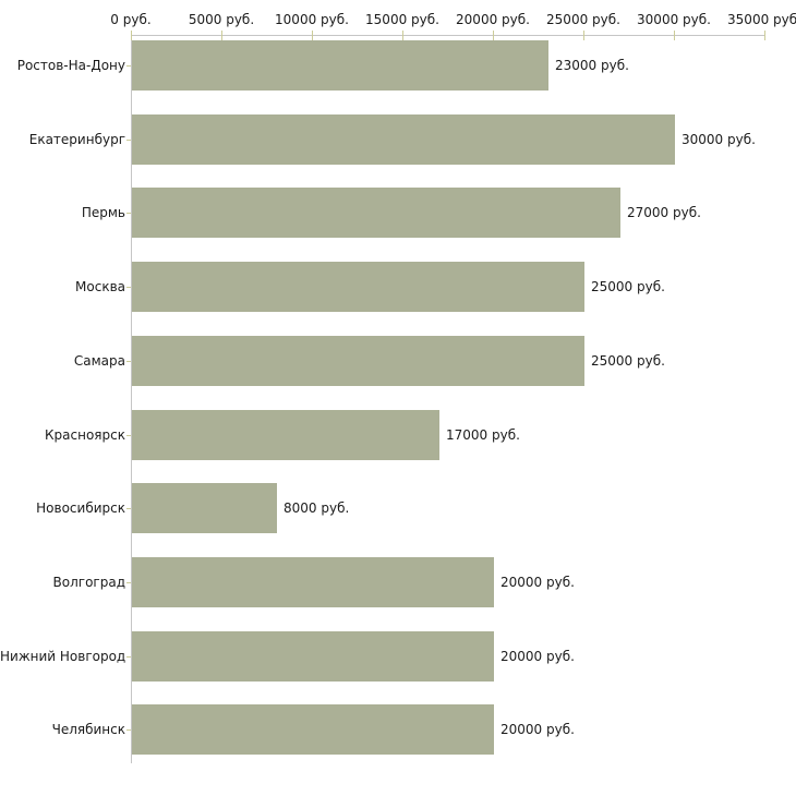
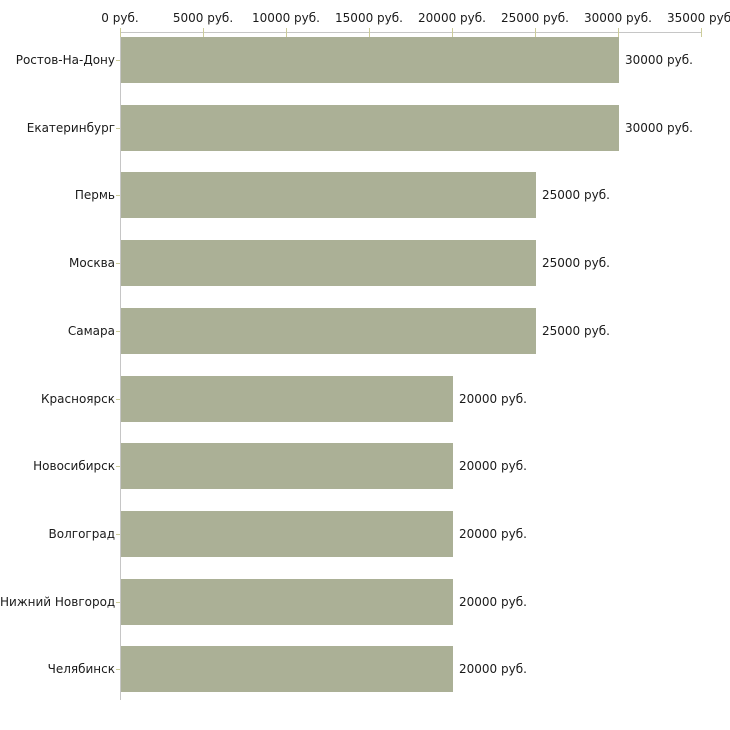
Ростов-На-Дону: 23000 -> 30000
Пермь: 27000 -> 25000
Красноярск: 17000 -> 20000
Новосибирск: 8000 -> 20000
